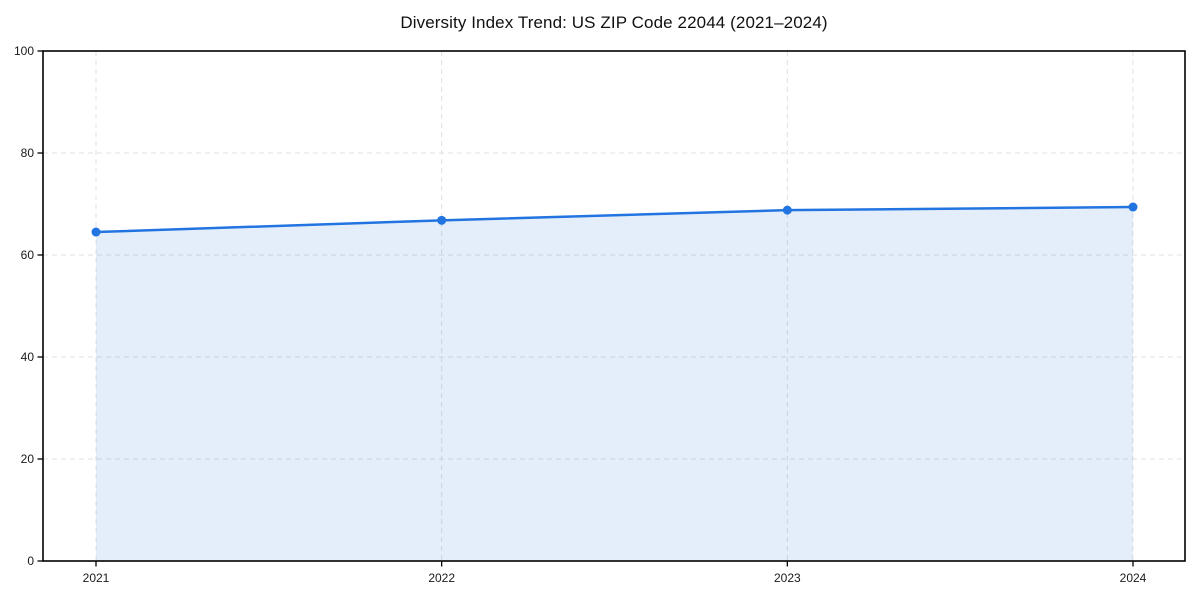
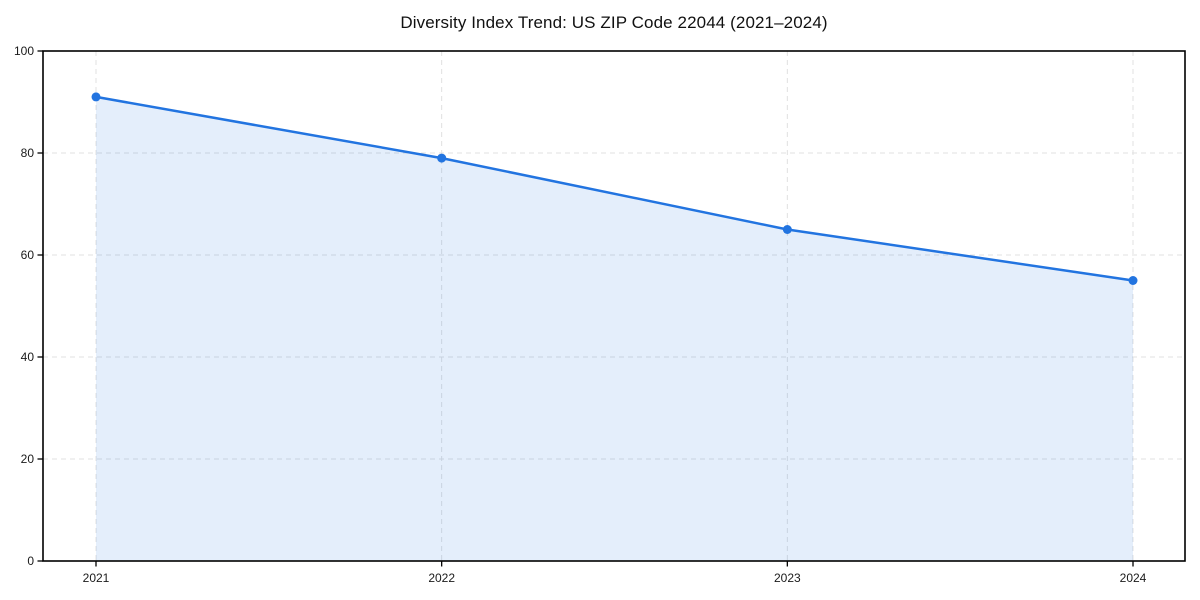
2021: 64 -> 91
2022: 67 -> 79
2023: 69 -> 65
2024: 69 -> 55
